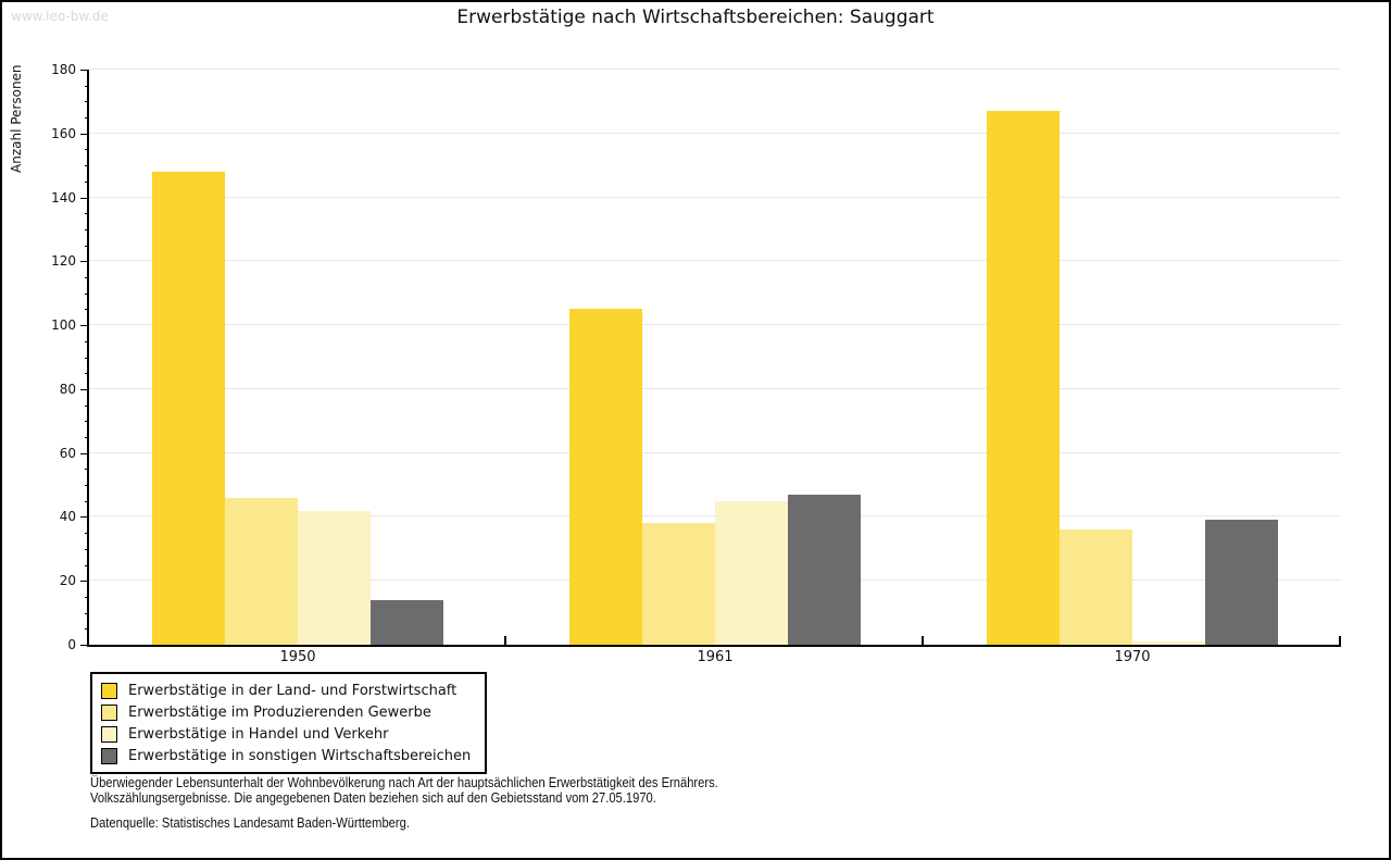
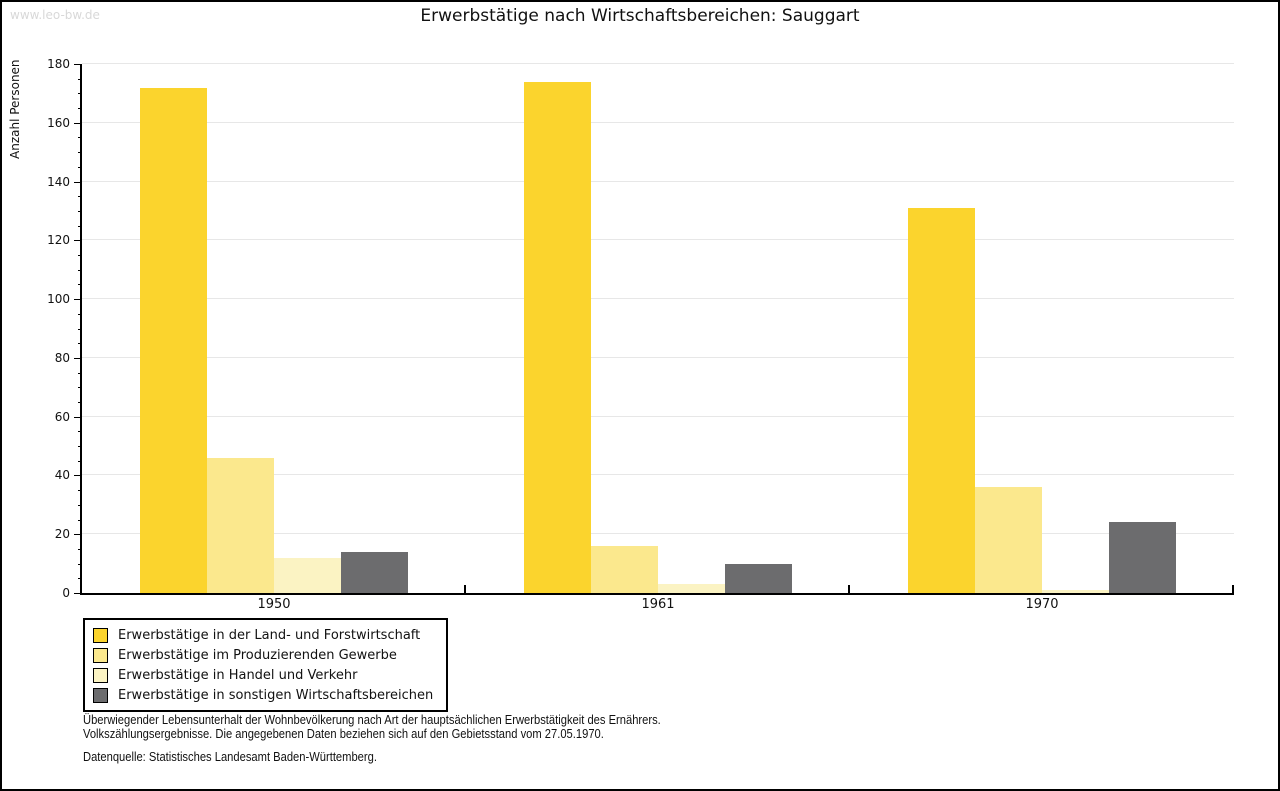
Erwerbstätige in der Land- und Forstwirtschaft/1950: 148 -> 172
Erwerbstätige in Handel und Verkehr/1950: 42 -> 12
Erwerbstätige in der Land- und Forstwirtschaft/1961: 105 -> 174
Erwerbstätige im Produzierenden Gewerbe/1961: 38 -> 16
Erwerbstätige in Handel und Verkehr/1961: 45 -> 3
Erwerbstätige in sonstigen Wirtschaftsbereichen/1961: 47 -> 10
Erwerbstätige in der Land- und Forstwirtschaft/1970: 167 -> 131
Erwerbstätige in sonstigen Wirtschaftsbereichen/1970: 39 -> 24
